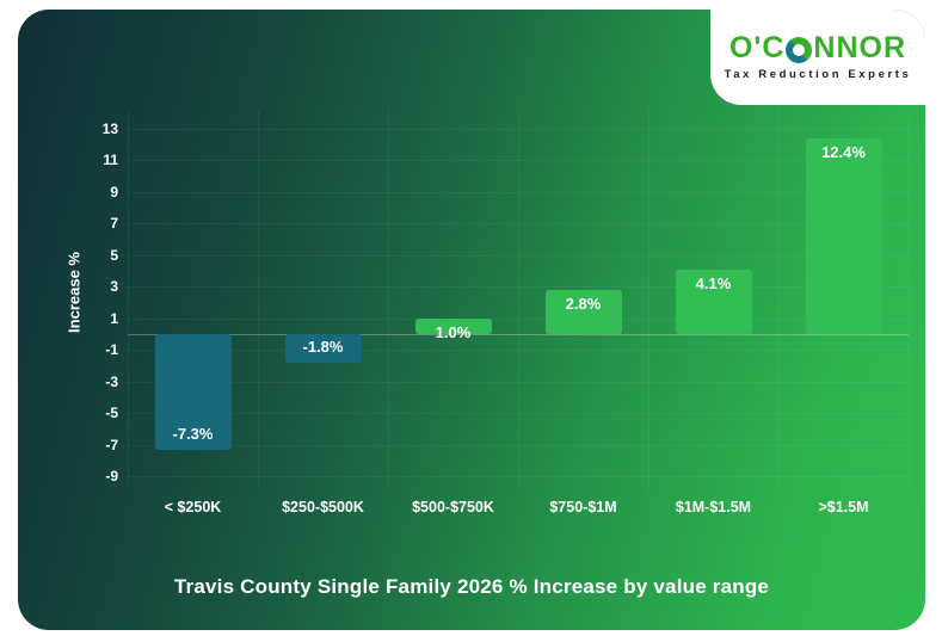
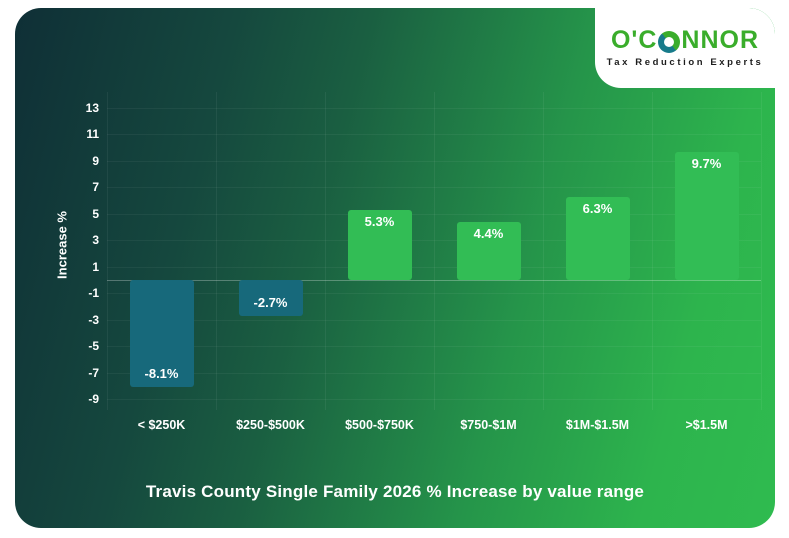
< $250K: -7.3% -> -8.1%
$250-$500K: -1.8% -> -2.7%
$500-$750K: 1.0% -> 5.3%
$750-$1M: 2.8% -> 4.4%
$1M-$1.5M: 4.1% -> 6.3%
>$1.5M: 12.4% -> 9.7%
